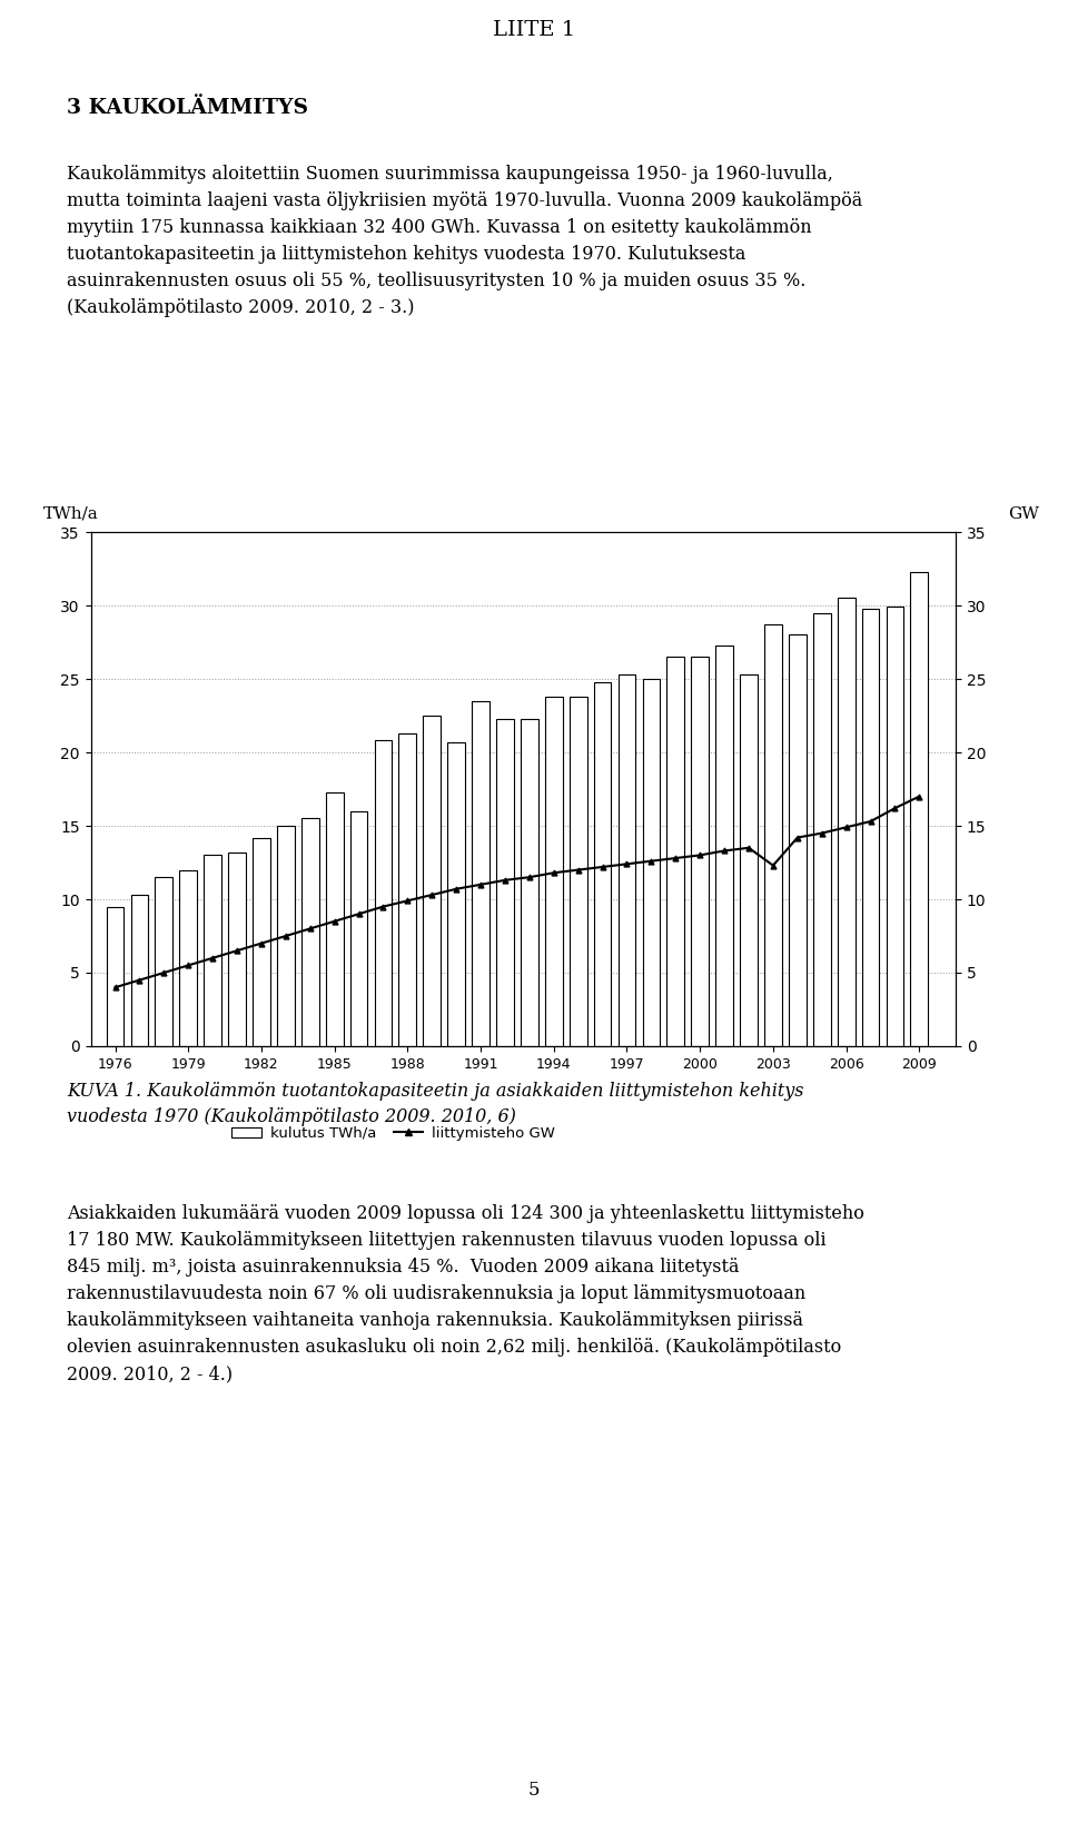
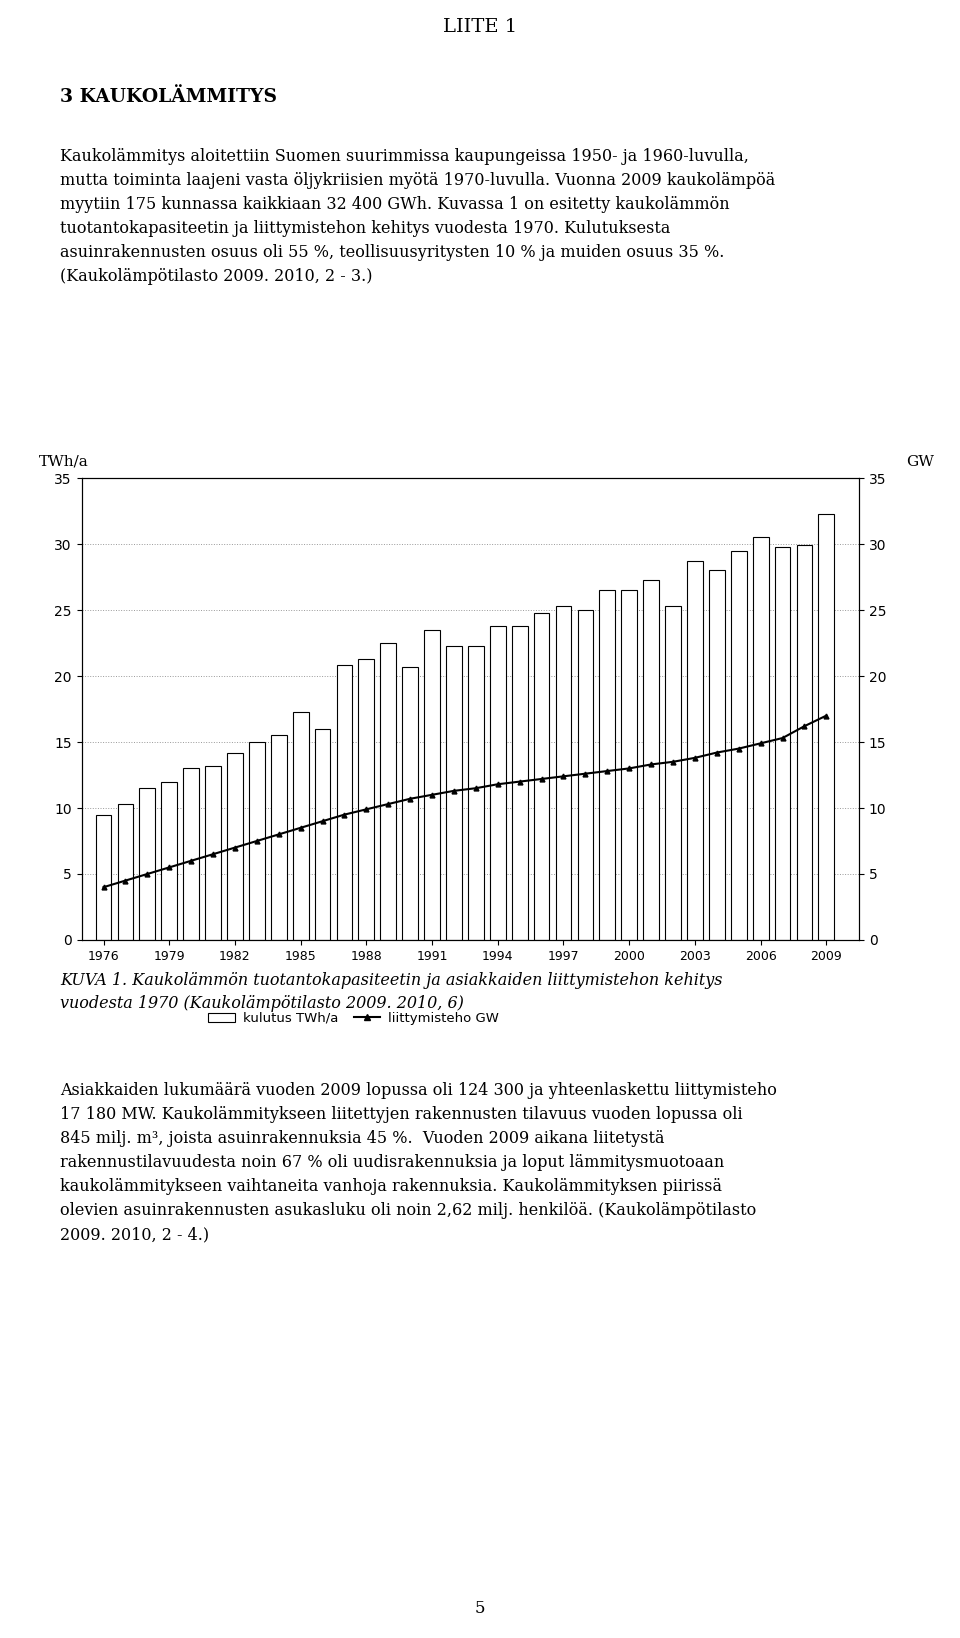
liittymisteho GW/2003: 12.3 -> 13.8
